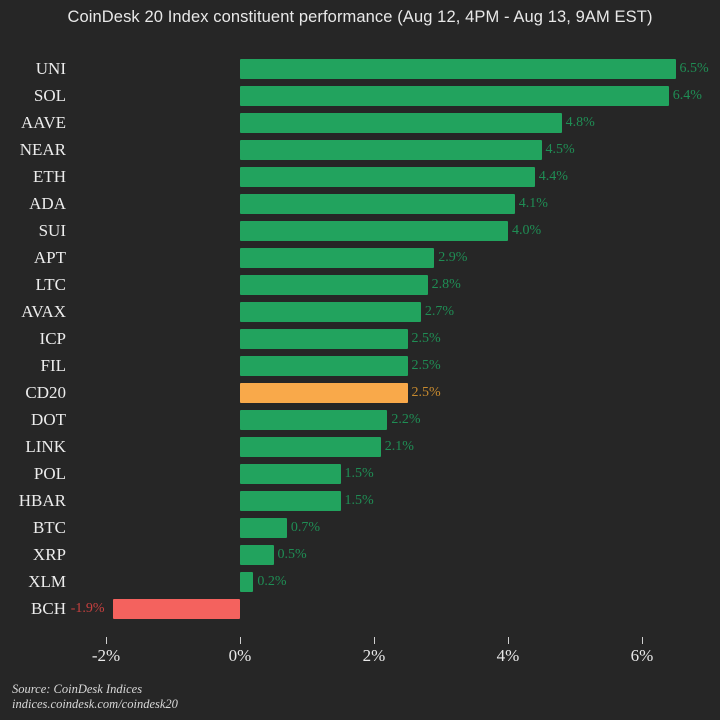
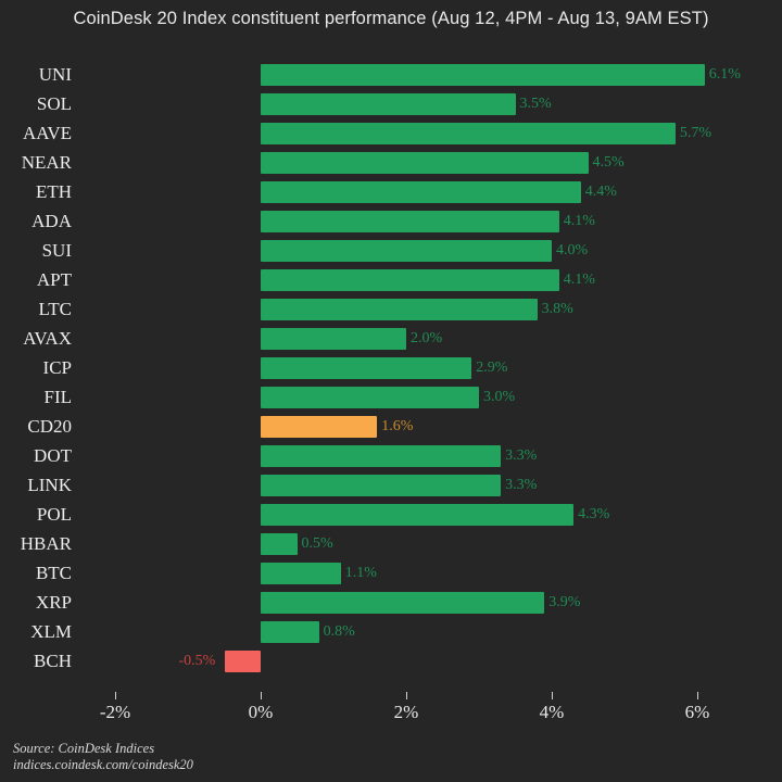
UNI: 6.5% -> 6.1%
SOL: 6.4% -> 3.5%
AAVE: 4.8% -> 5.7%
APT: 2.9% -> 4.1%
LTC: 2.8% -> 3.8%
AVAX: 2.7% -> 2.0%
ICP: 2.5% -> 2.9%
FIL: 2.5% -> 3.0%
CD20: 2.5% -> 1.6%
DOT: 2.2% -> 3.3%
LINK: 2.1% -> 3.3%
POL: 1.5% -> 4.3%
HBAR: 1.5% -> 0.5%
BTC: 0.7% -> 1.1%
XRP: 0.5% -> 3.9%
XLM: 0.2% -> 0.8%
BCH: -1.9% -> -0.5%
